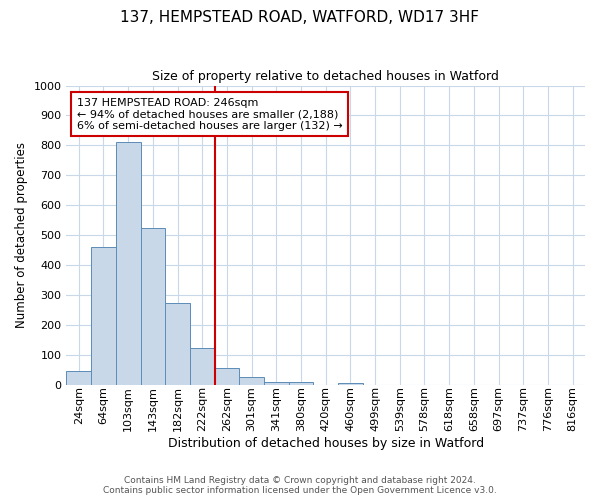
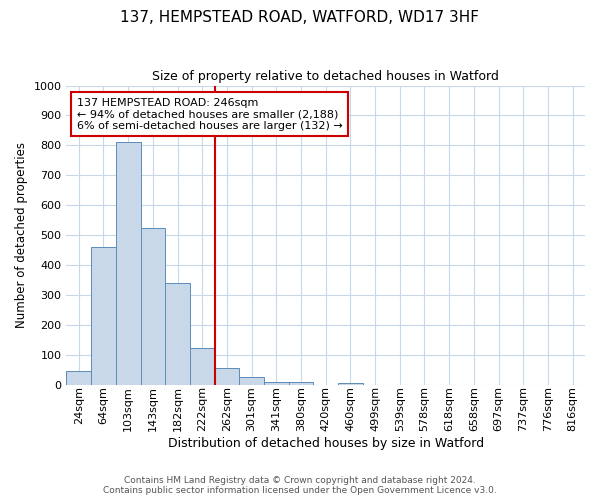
182sqm: 275 -> 340
